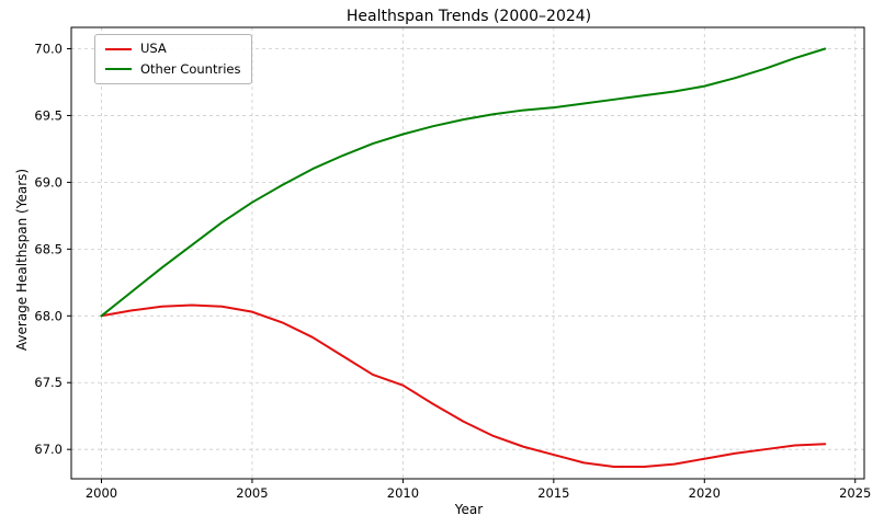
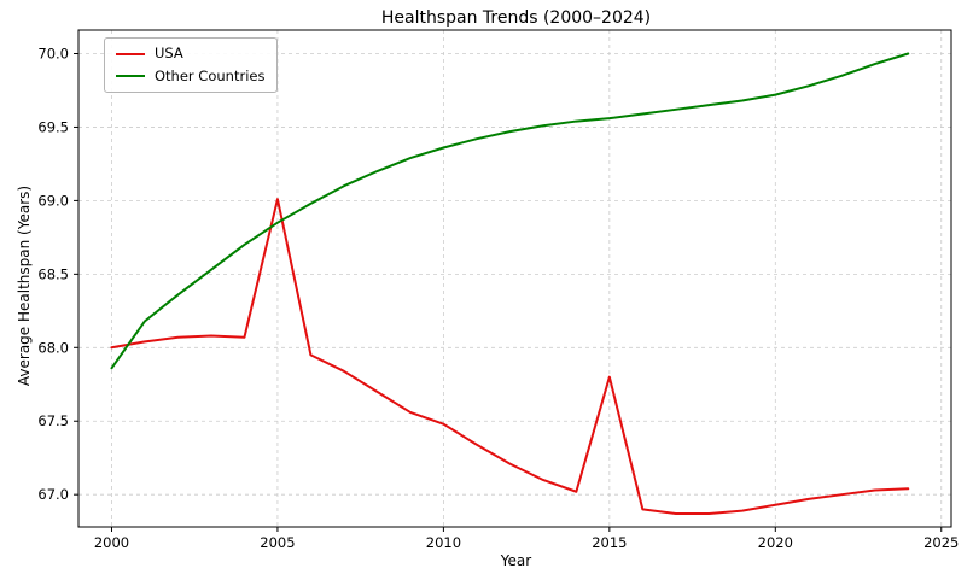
Other Countries/2000: 68.00 -> 67.86
USA/2005: 68.03 -> 69.01
USA/2015: 66.96 -> 67.80
